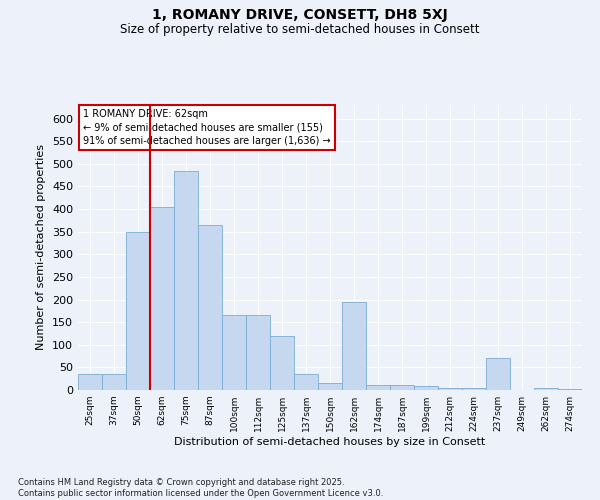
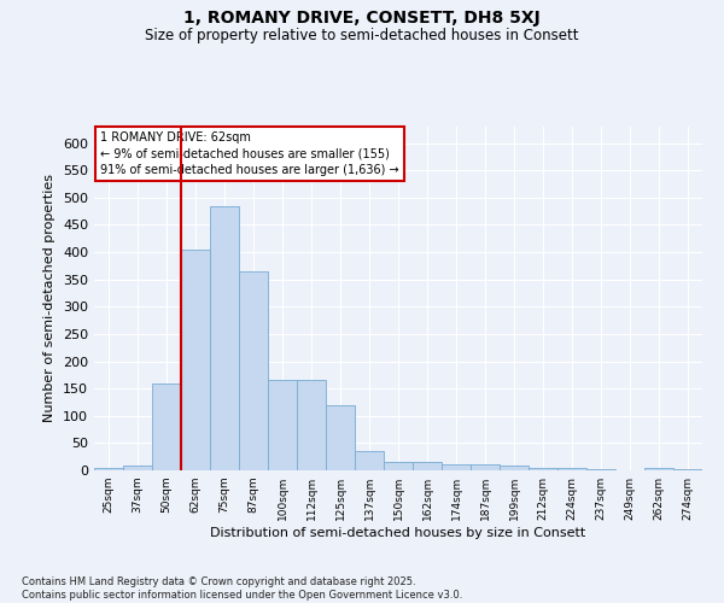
25sqm: 35 -> 5
37sqm: 35 -> 8
50sqm: 350 -> 160
162sqm: 195 -> 15
237sqm: 70 -> 2
